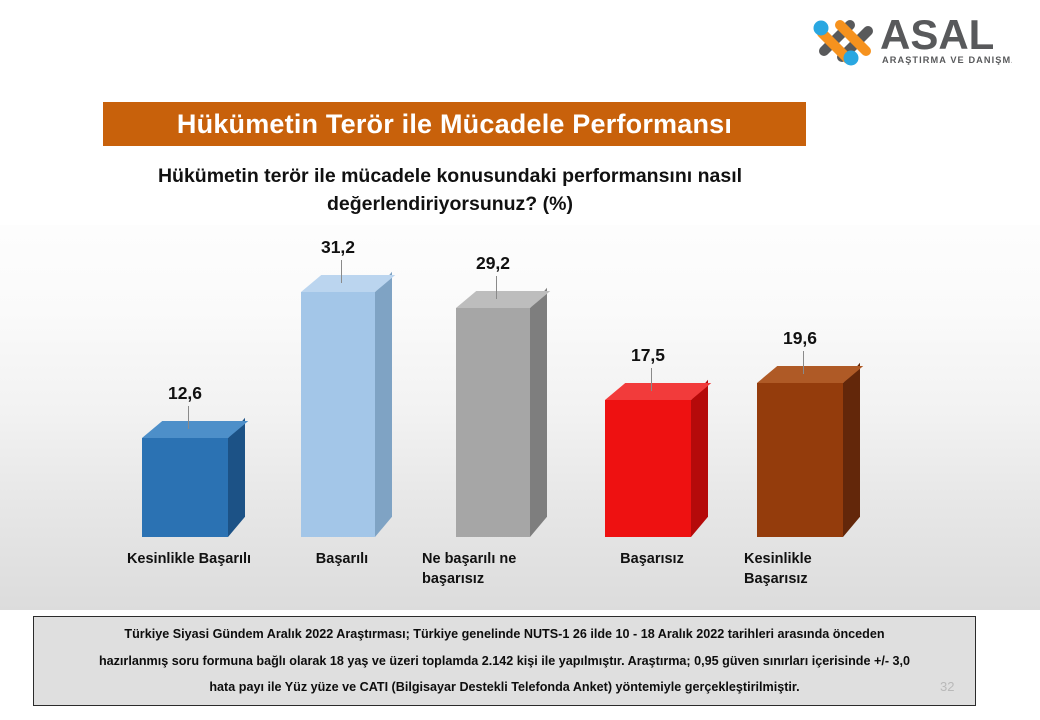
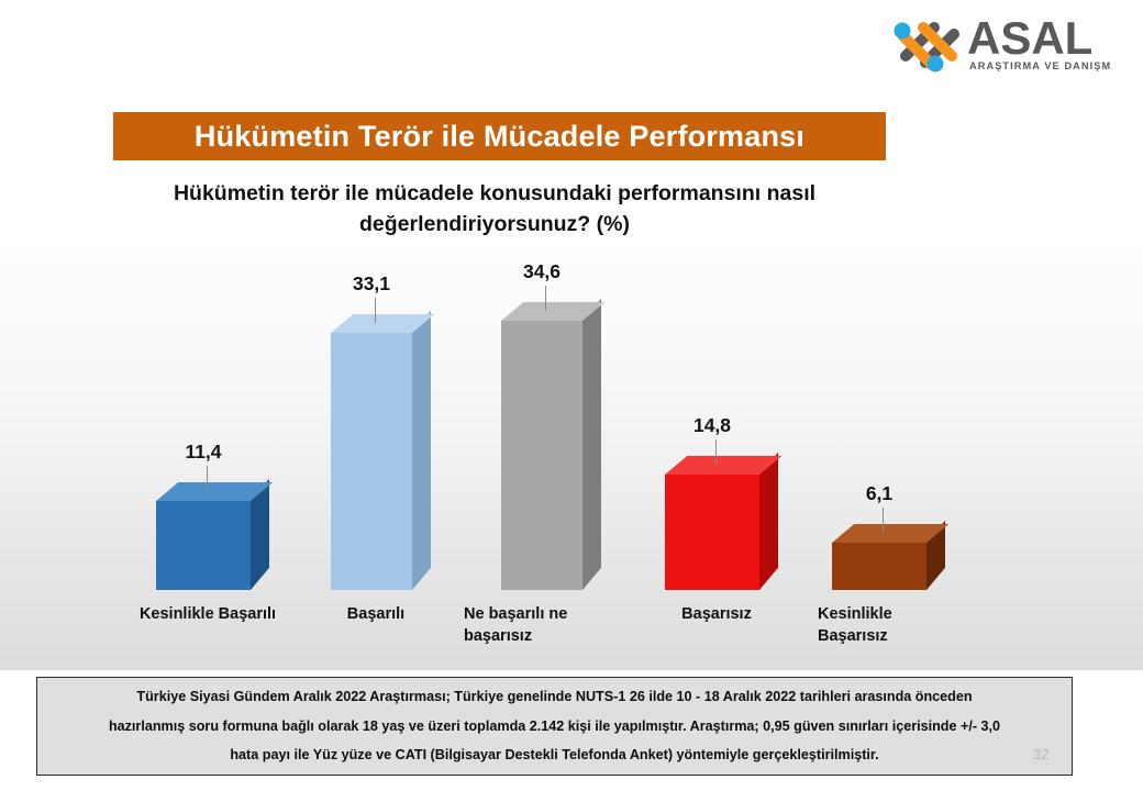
Kesinlikle Başarılı: 12,6 -> 11,4
Başarılı: 31,2 -> 33,1
Ne başarılı ne başarısız: 29,2 -> 34,6
Başarısız: 17,5 -> 14,8
Kesinlikle Başarısız: 19,6 -> 6,1
